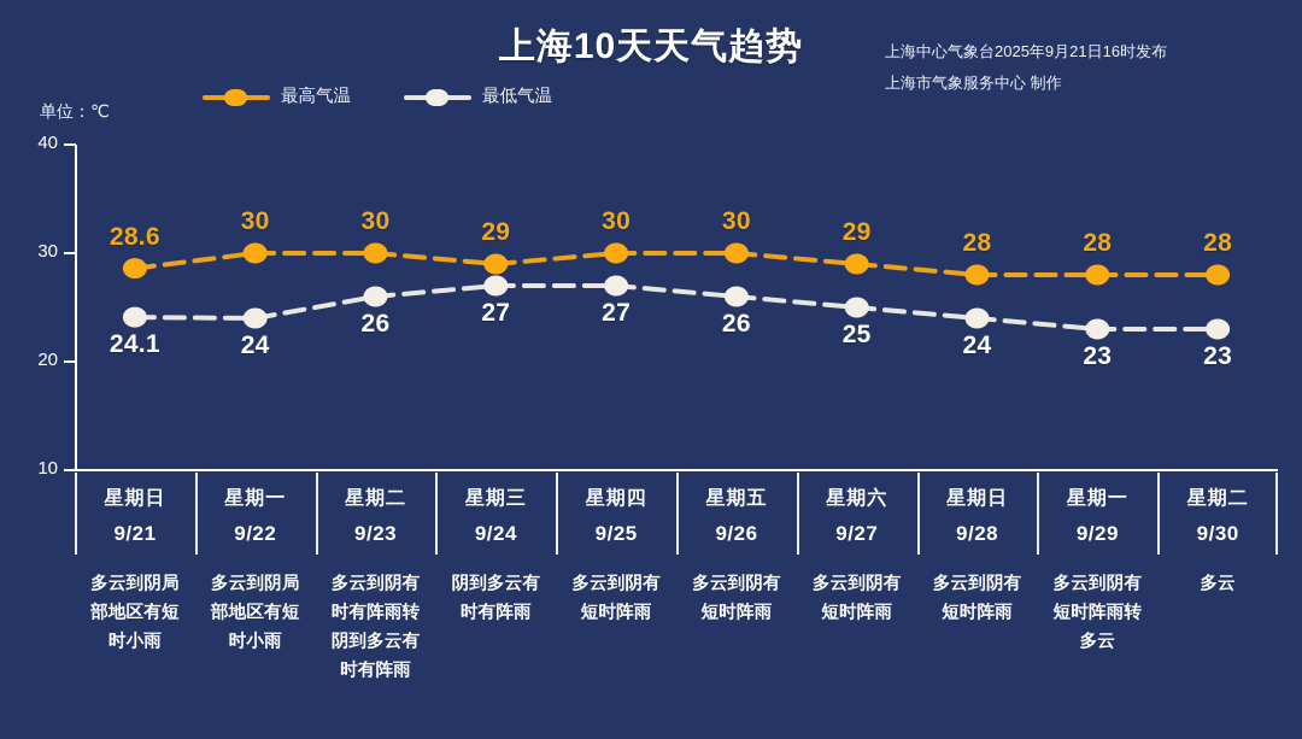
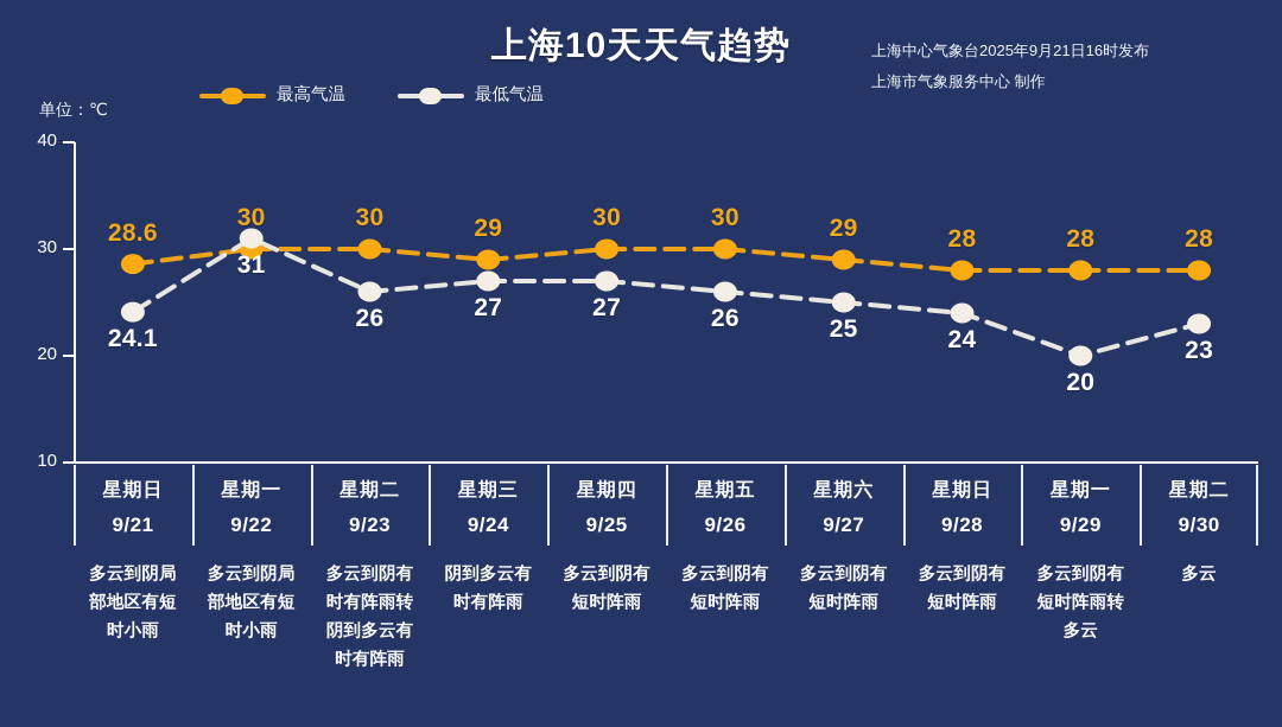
最低气温/9/22: 24 -> 31
最低气温/9/29: 23 -> 20
